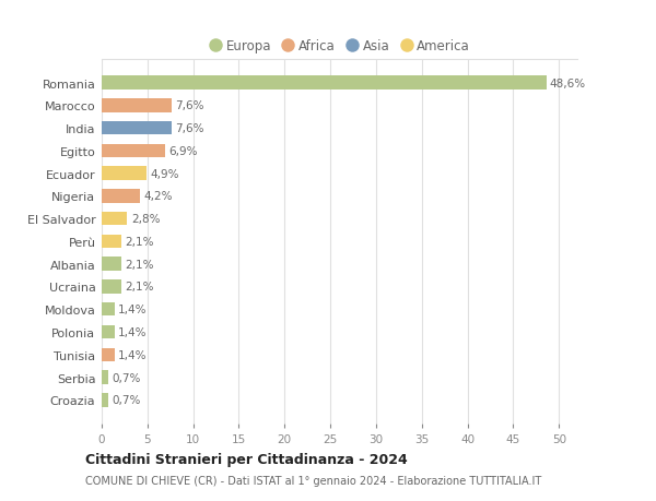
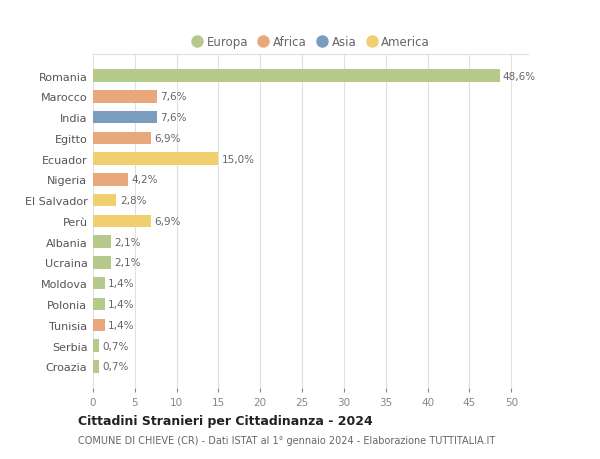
Ecuador: 4,9% -> 15,0%
Perù: 2,1% -> 6,9%
